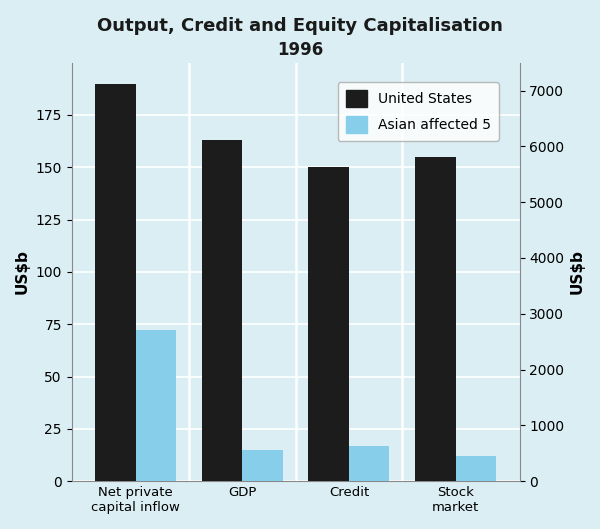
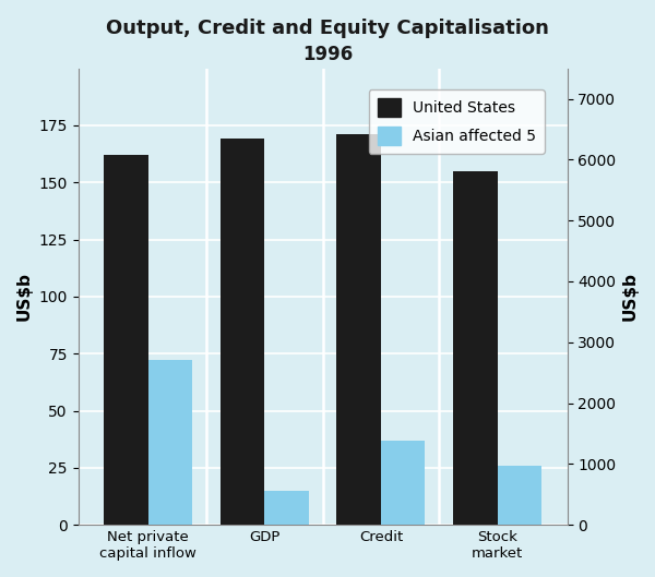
United States/Net private capital inflow: 190 -> 162
United States/GDP: 163 -> 169
United States/Credit: 150 -> 171
Asian affected 5/Credit: 17 -> 37
Asian affected 5/Stock market: 12 -> 26
